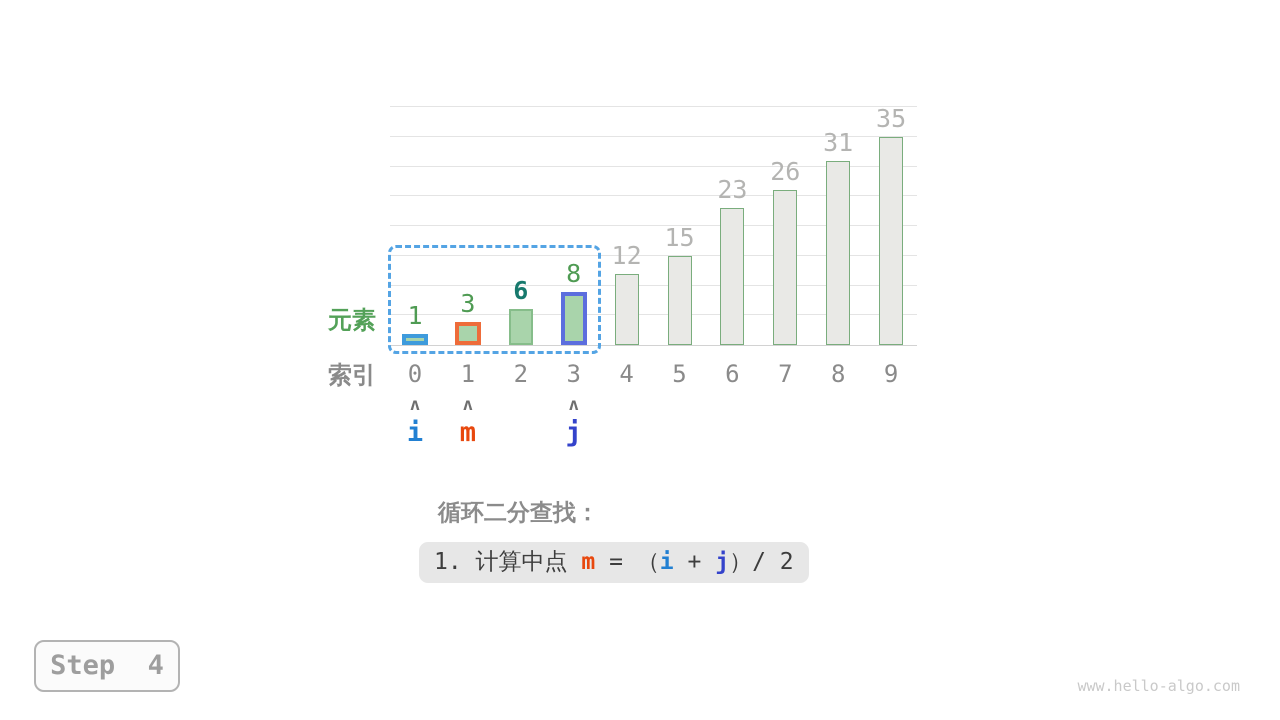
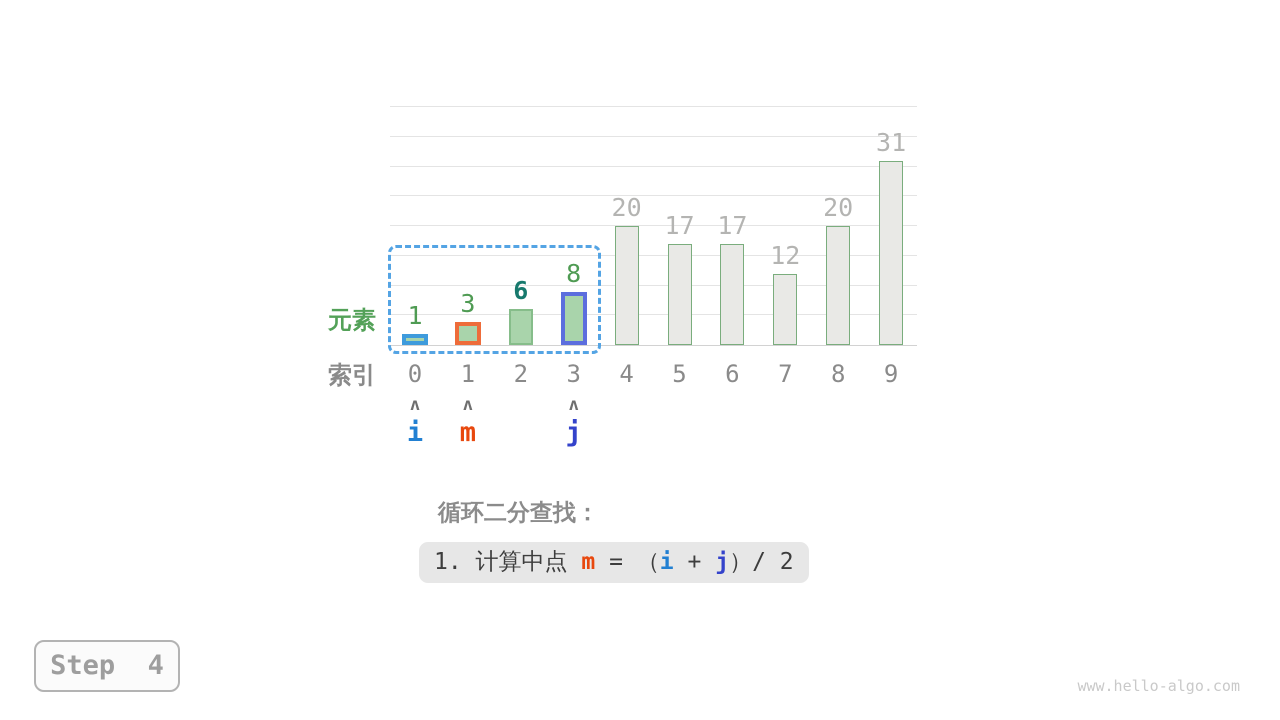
4: 12 -> 20
5: 15 -> 17
6: 23 -> 17
7: 26 -> 12
8: 31 -> 20
9: 35 -> 31
